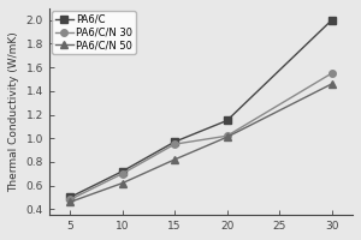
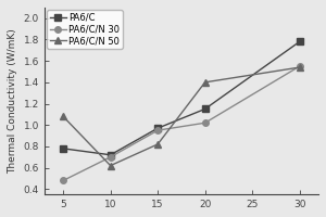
PA6/C/5: 0.50 -> 0.78
PA6/C/N 50/5: 0.46 -> 1.08
PA6/C/N 50/20: 1.01 -> 1.40
PA6/C/30: 2.00 -> 1.78
PA6/C/N 50/30: 1.46 -> 1.54
